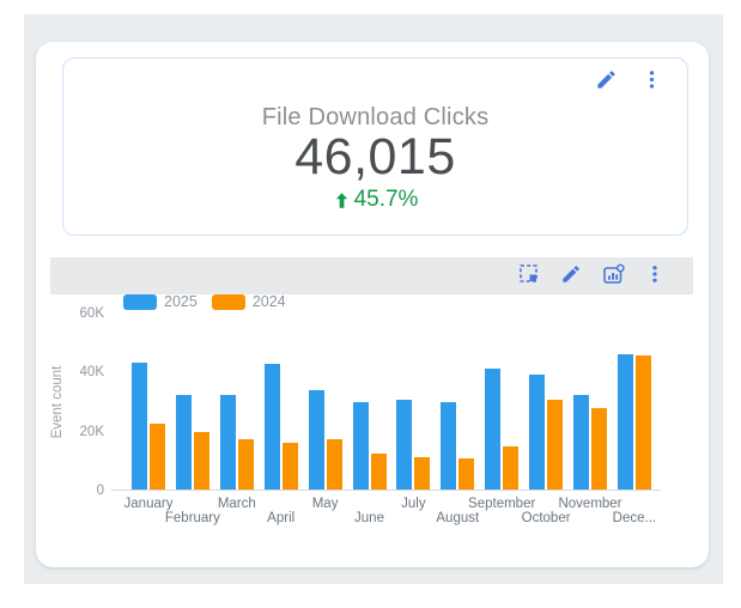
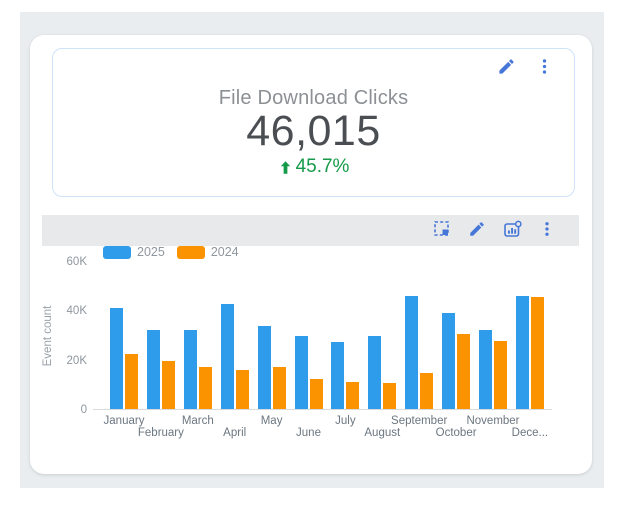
2025/January: 43K -> 41K
2025/July: 30K -> 27K
2025/September: 41K -> 46K
